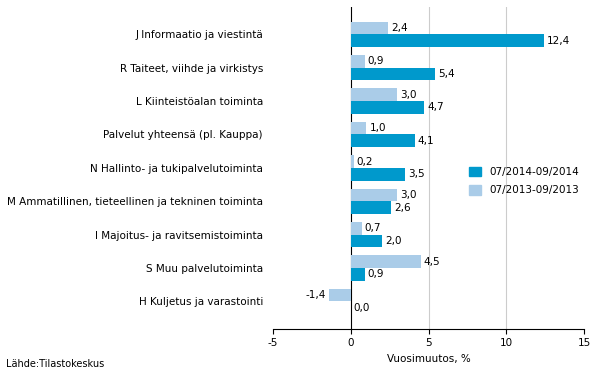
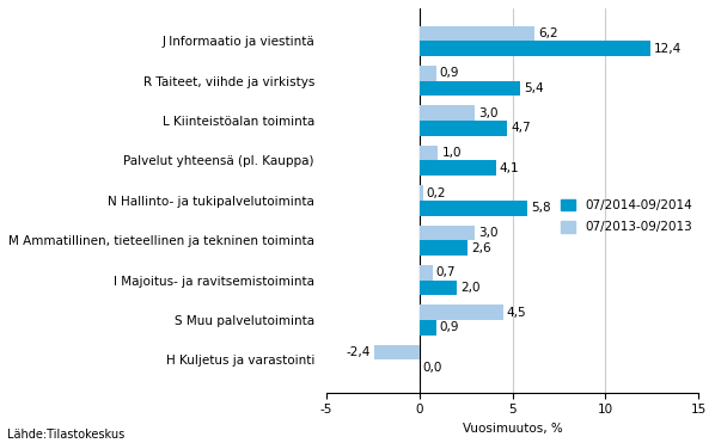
07/2013-09/2013/J Informaatio ja viestintä: 2,4 -> 6,2
07/2014-09/2014/N Hallinto- ja tukipalvelutoiminta: 3,5 -> 5,8
07/2013-09/2013/H Kuljetus ja varastointi: -1,4 -> -2,4
